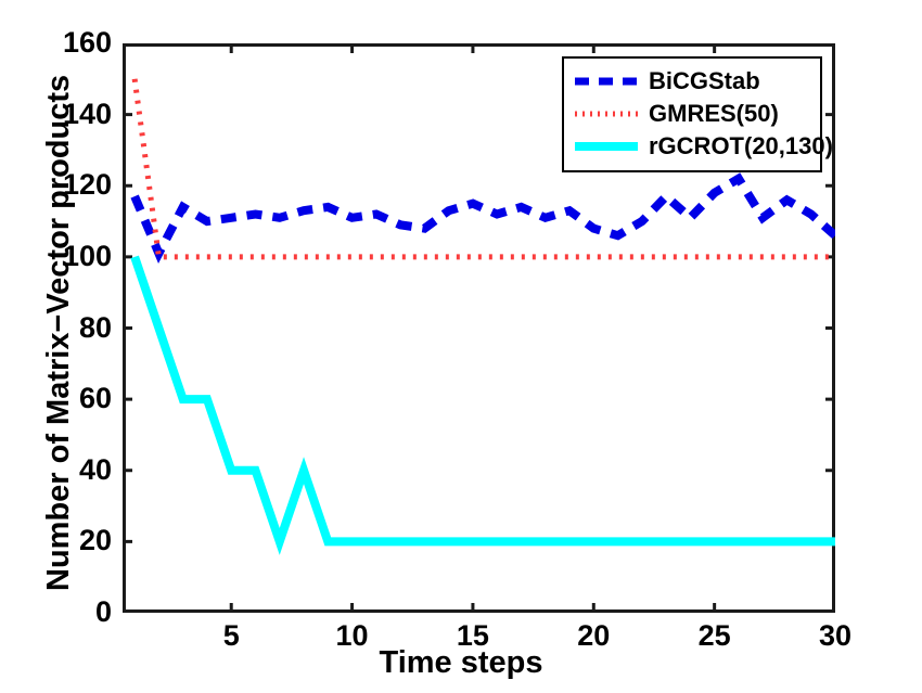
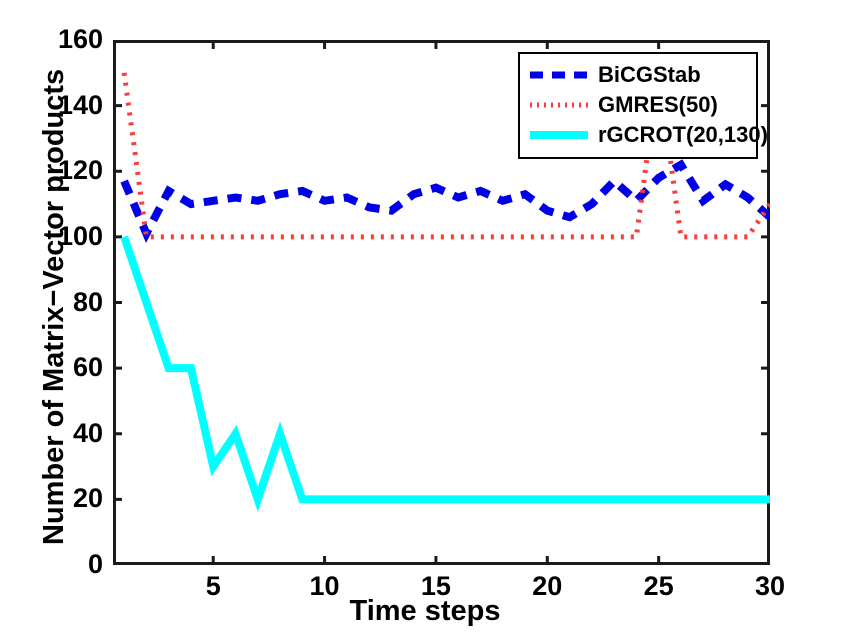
rGCROT(20,130)/5: 40 -> 30
GMRES(50)/25: 100 -> 150
GMRES(50)/30: 100 -> 110
